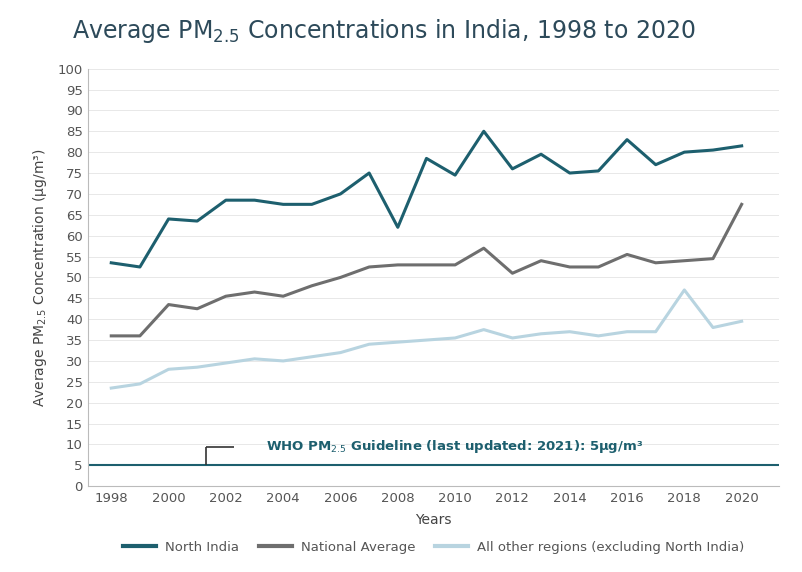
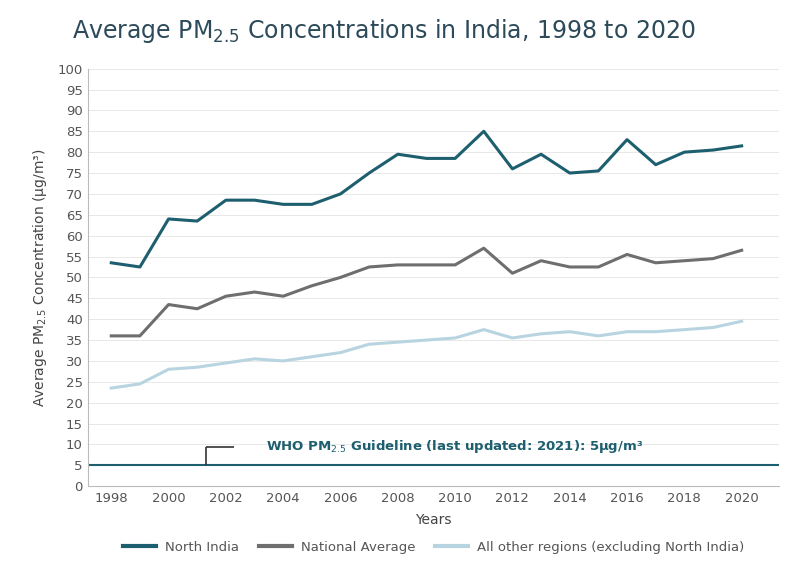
North India/2008: 62.0 -> 79.5
North India/2010: 74.5 -> 78.5
All other regions (excluding North India)/2018: 47.0 -> 37.5
National Average/2020: 67.5 -> 56.5
